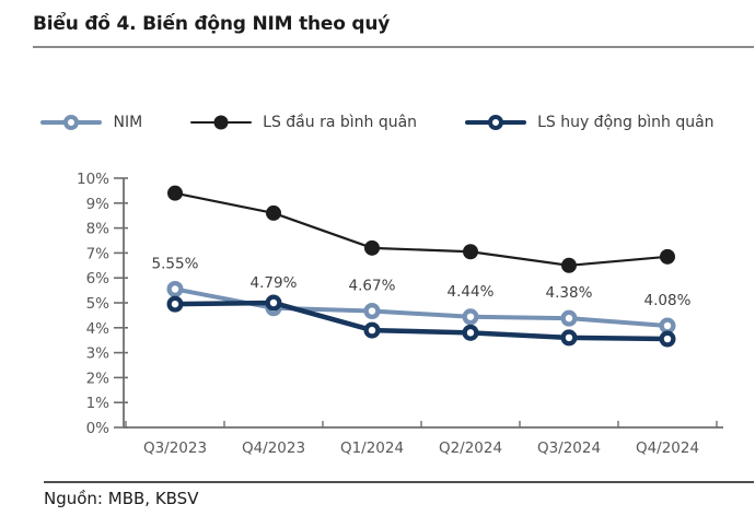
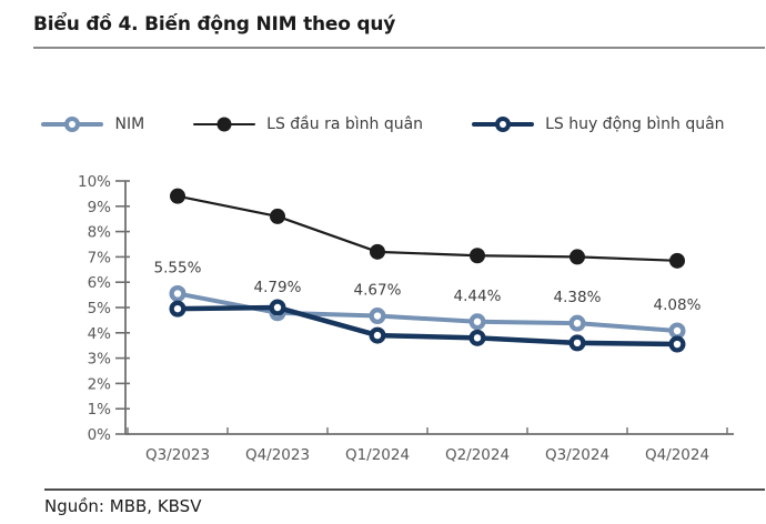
LS đầu ra bình quân/Q3/2024: 6.5% -> 7.0%
